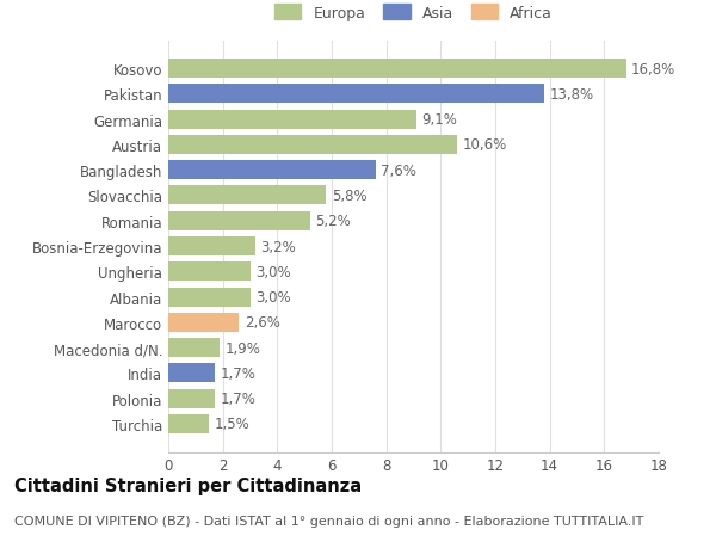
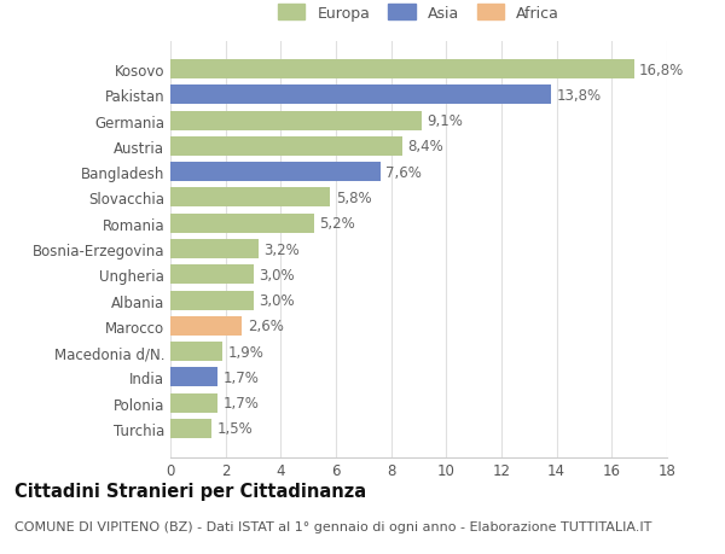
Austria: 10,6% -> 8,4%
